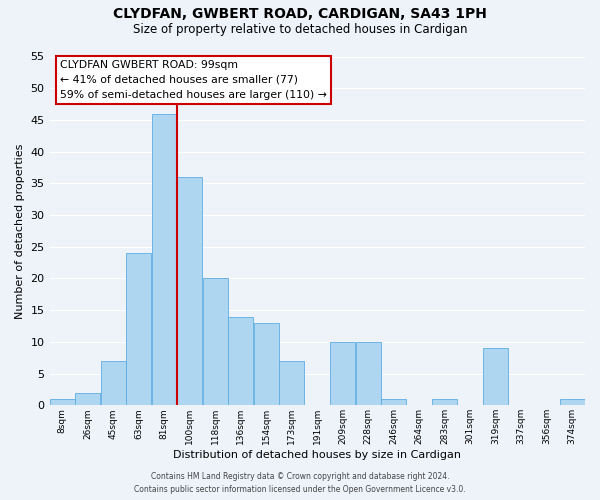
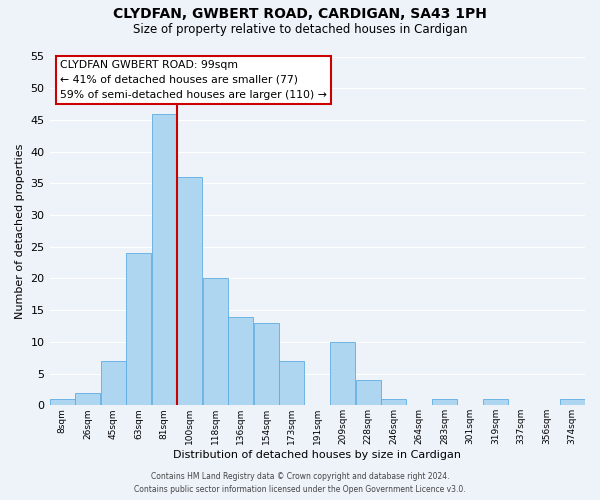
228sqm: 10 -> 4
319sqm: 9 -> 1
